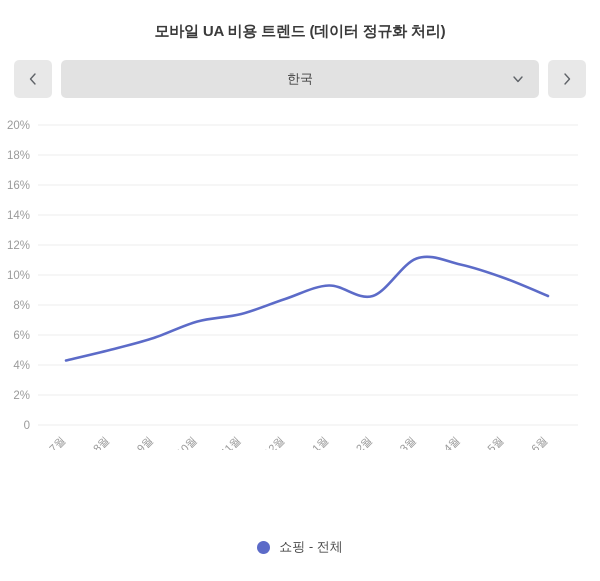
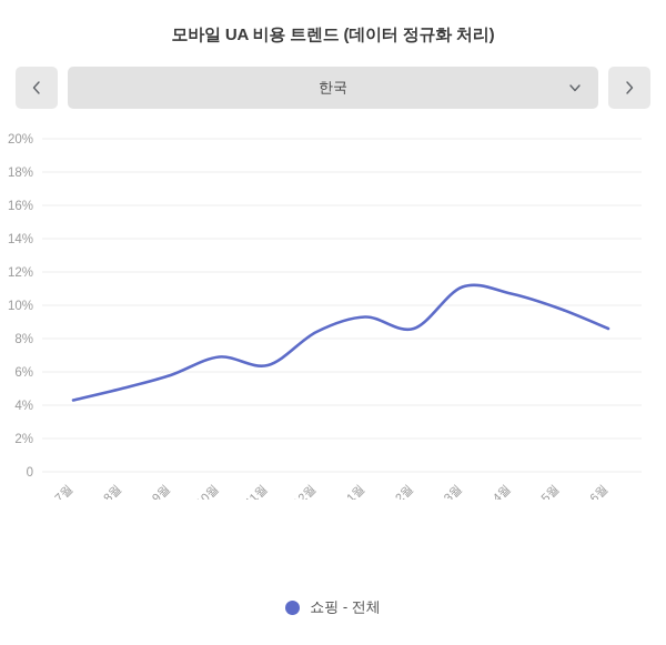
2019년 11월: 7.4% -> 6.4%
